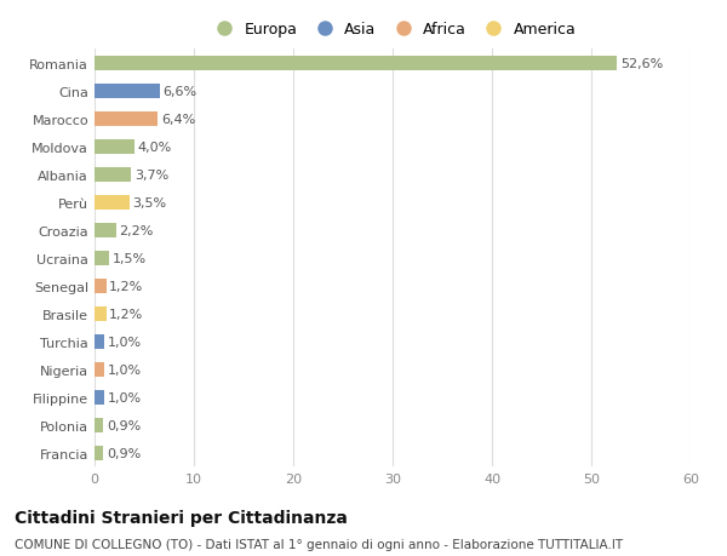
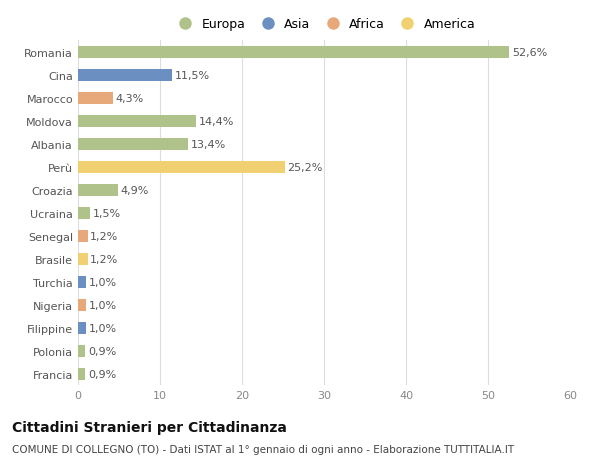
Cina: 6,6% -> 11,5%
Marocco: 6,4% -> 4,3%
Moldova: 4,0% -> 14,4%
Albania: 3,7% -> 13,4%
Perù: 3,5% -> 25,2%
Croazia: 2,2% -> 4,9%
